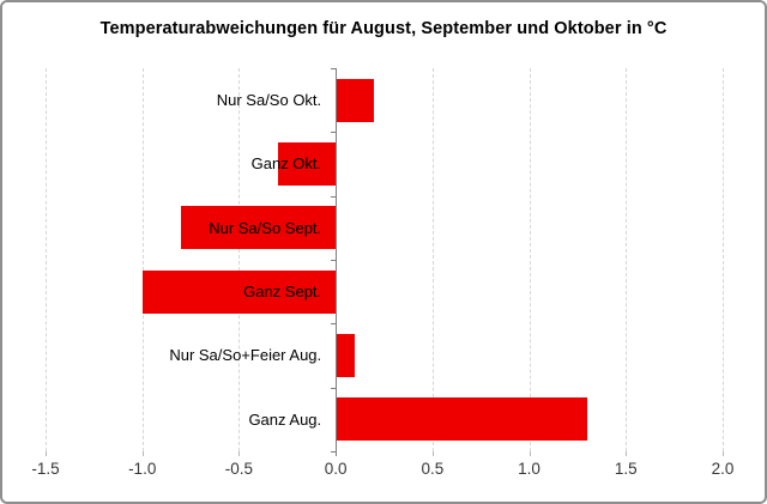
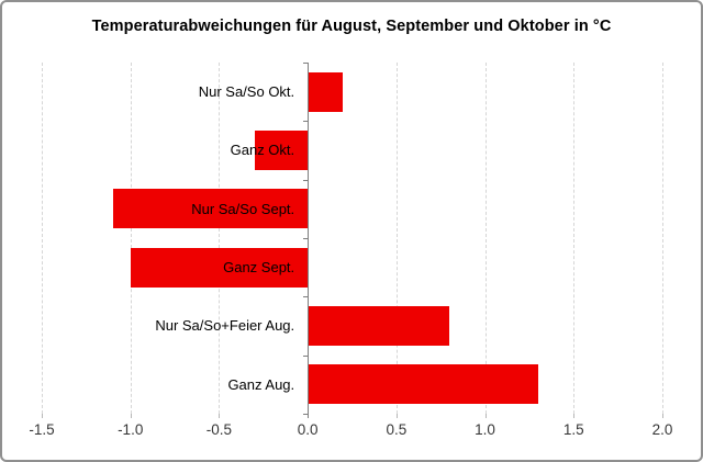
Nur Sa/So Sept.: -0.8 -> -1.1
Nur Sa/So+Feier Aug.: 0.1 -> 0.8
